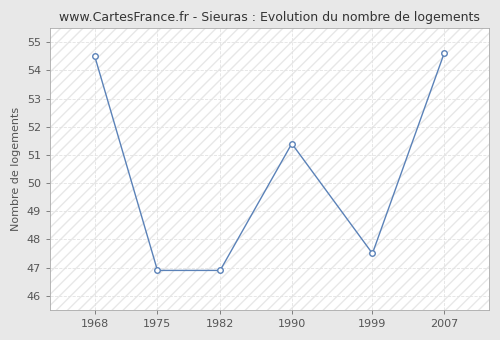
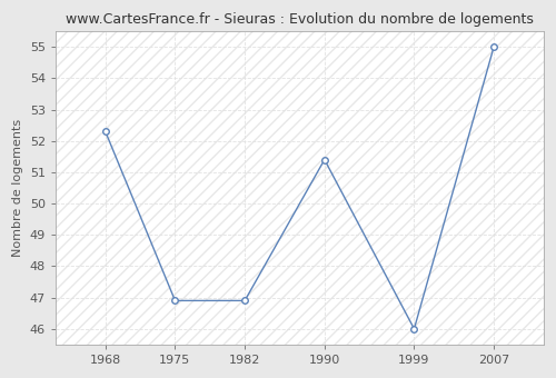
1968: 54.5 -> 52.3
1999: 47.5 -> 46.0
2007: 54.6 -> 55.0
